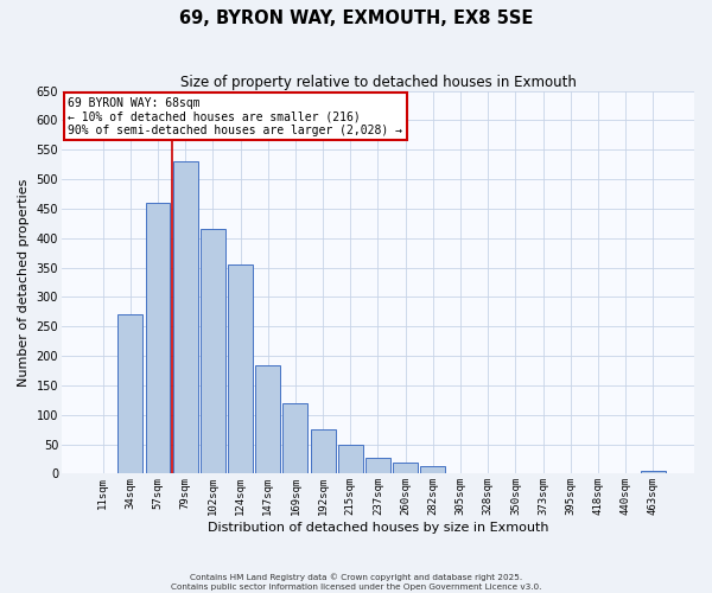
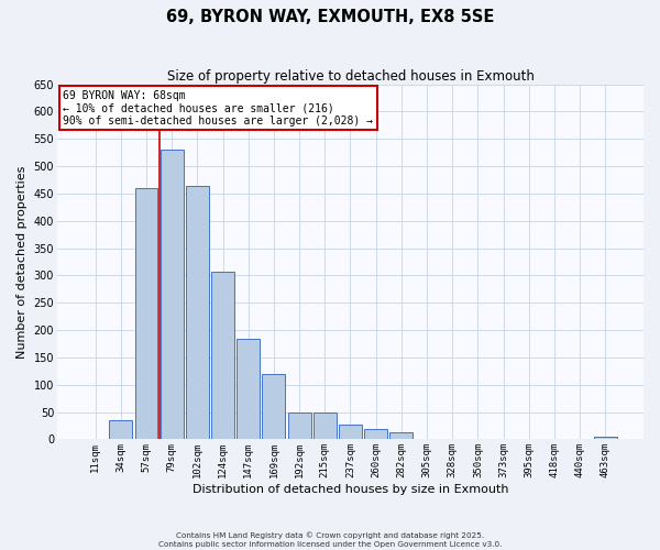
34sqm: 270 -> 35
102sqm: 415 -> 465
124sqm: 355 -> 307
192sqm: 75 -> 50
